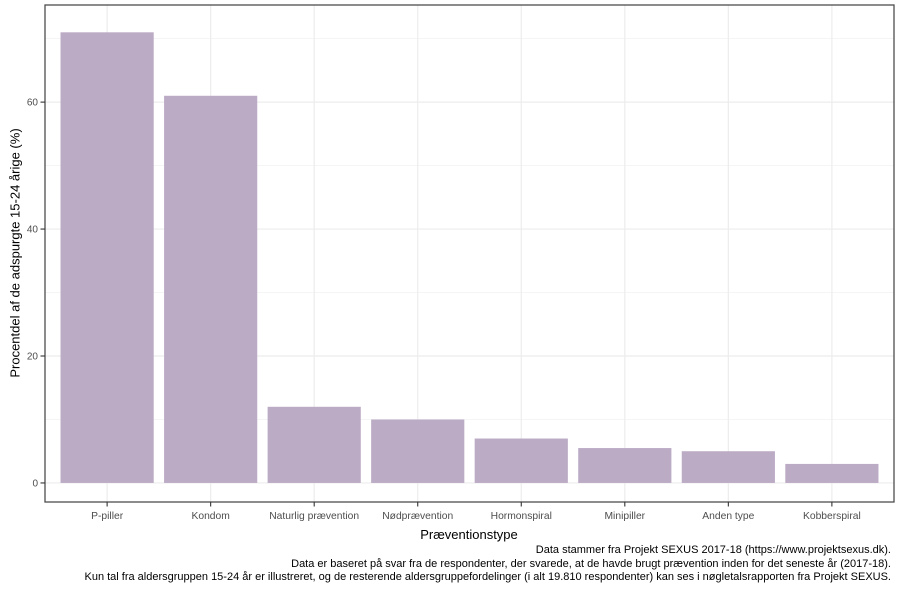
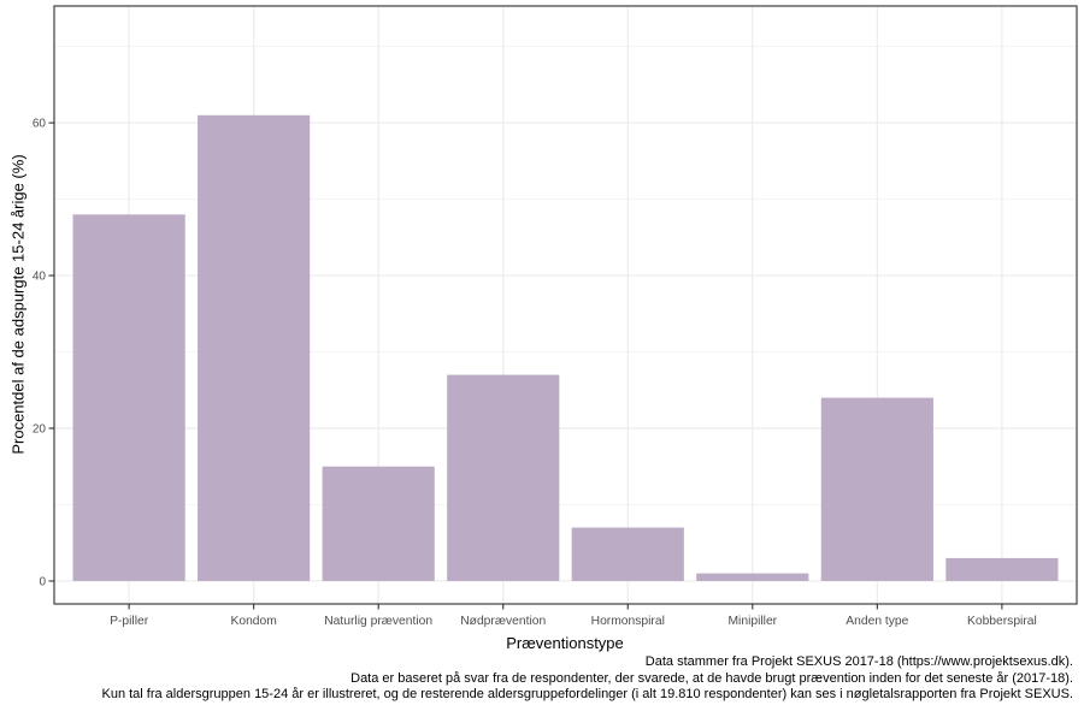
P-piller: 71 -> 48
Naturlig prævention: 12 -> 15
Nødprævention: 10 -> 27
Minipiller: 6 -> 1
Anden type: 5 -> 24
